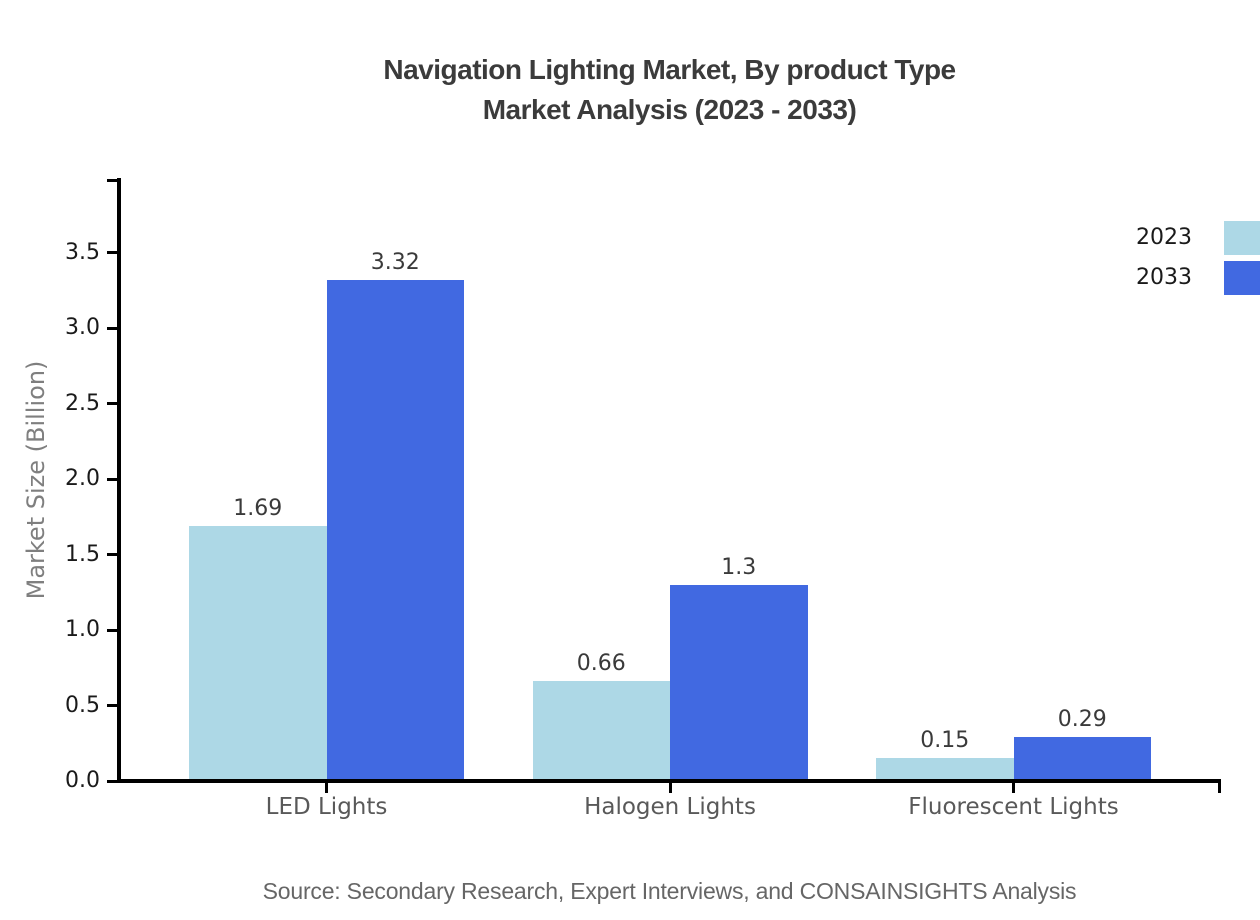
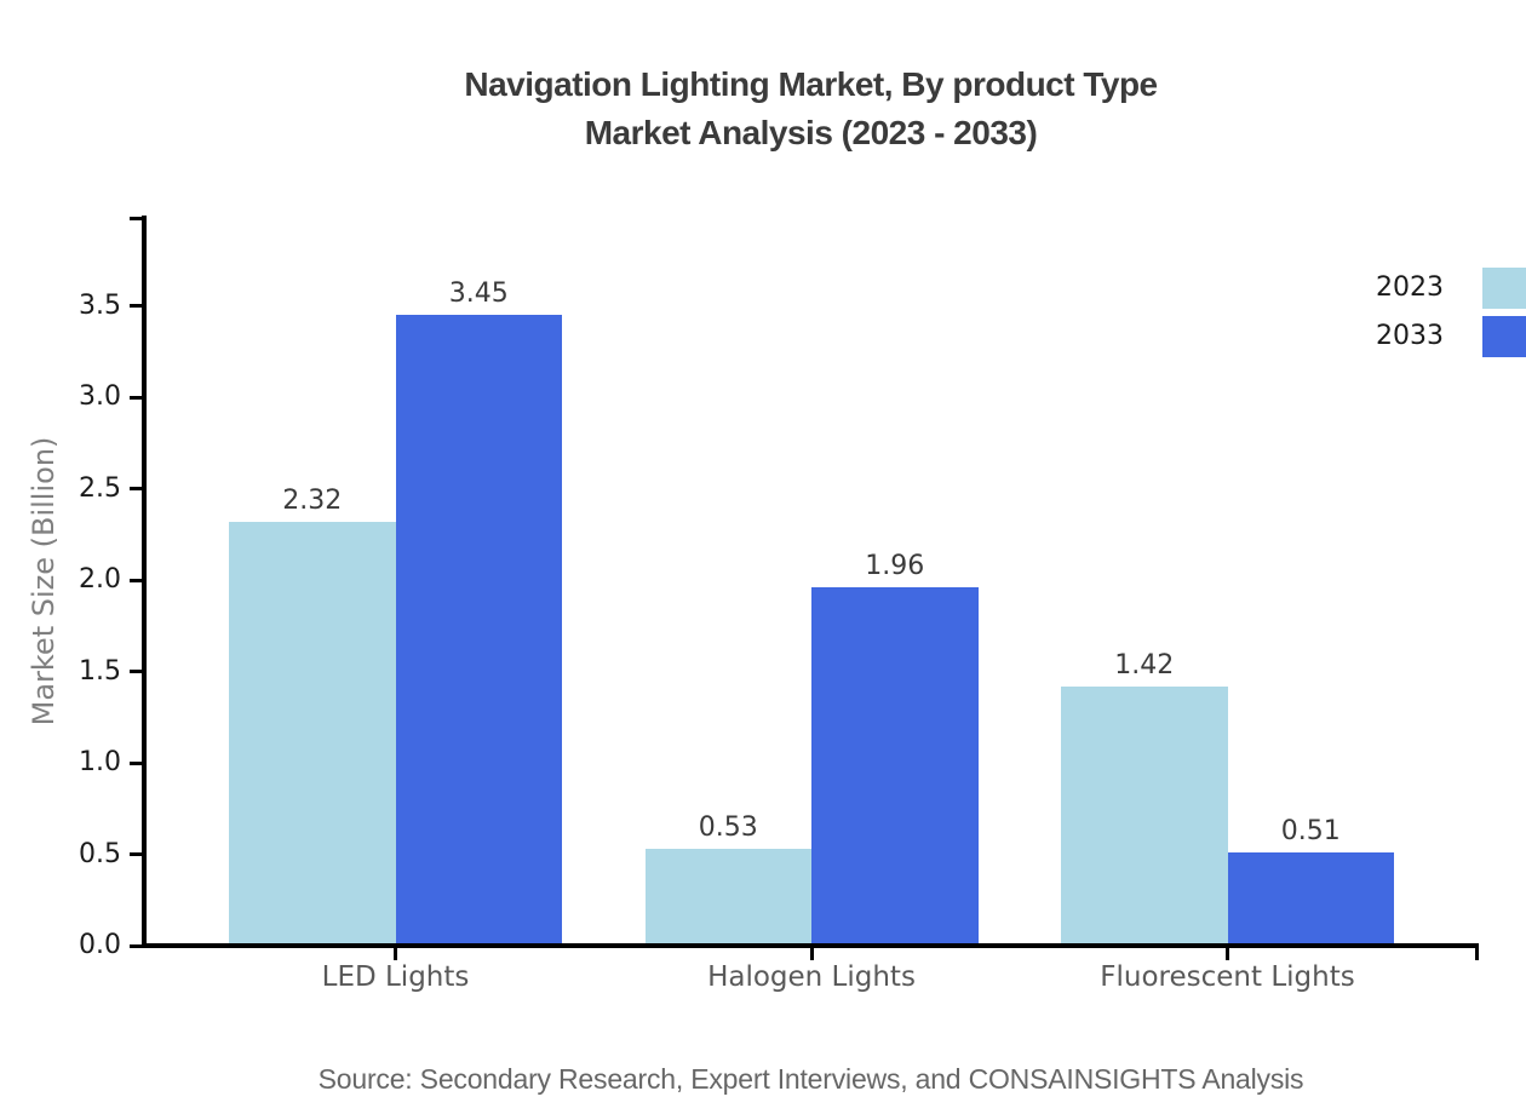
2023/LED Lights: 1.69 -> 2.32
2033/LED Lights: 3.32 -> 3.45
2023/Halogen Lights: 0.66 -> 0.53
2033/Halogen Lights: 1.3 -> 1.96
2023/Fluorescent Lights: 0.15 -> 1.42
2033/Fluorescent Lights: 0.29 -> 0.51
